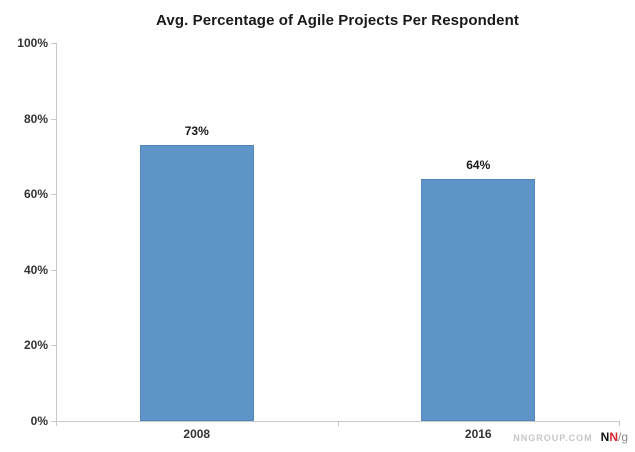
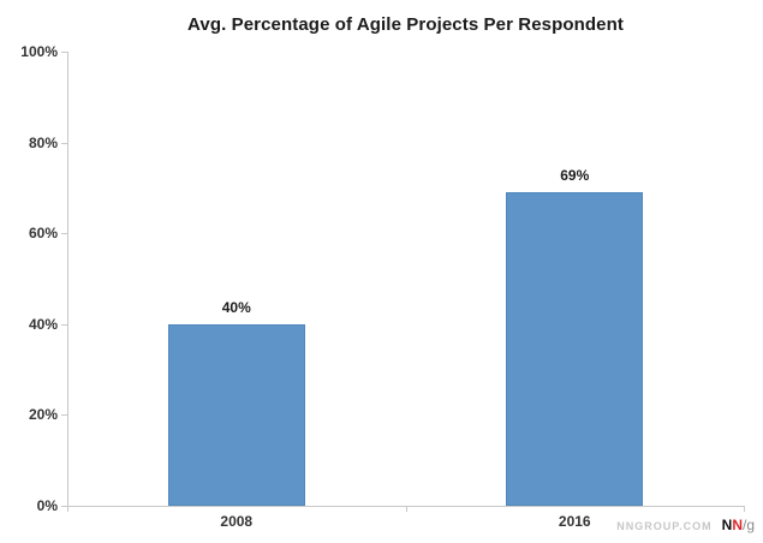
2008: 73% -> 40%
2016: 64% -> 69%
